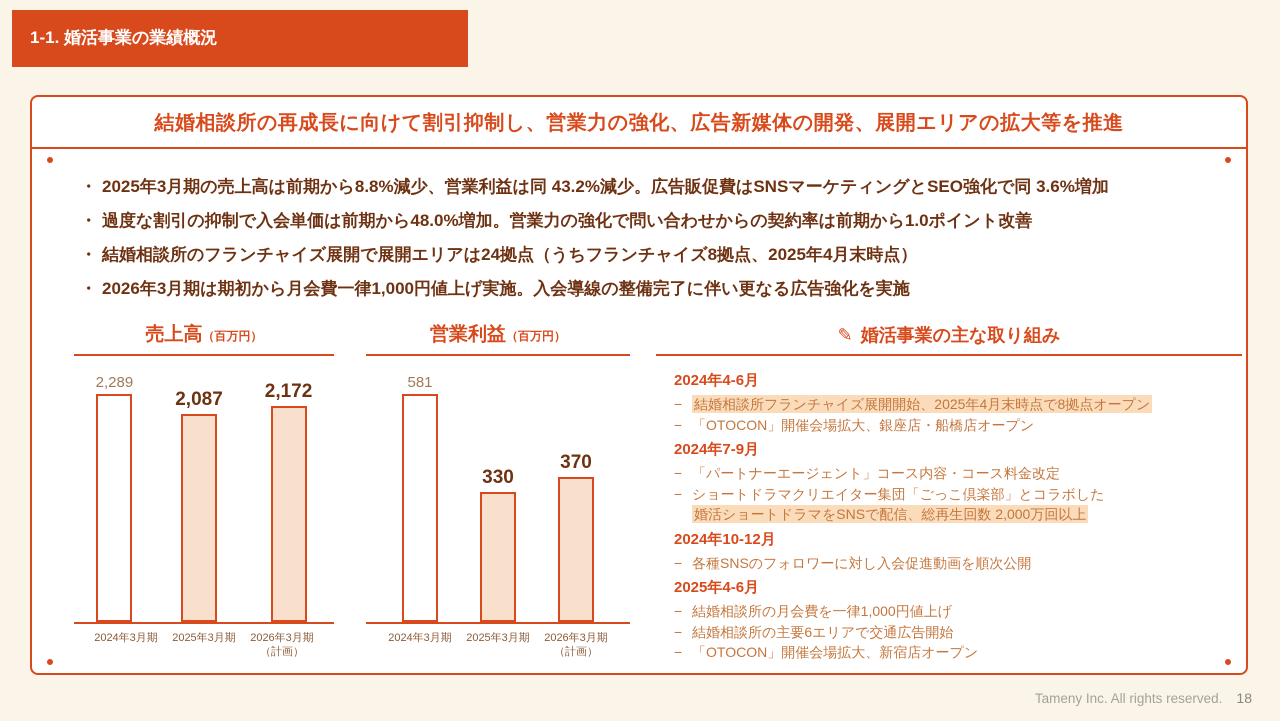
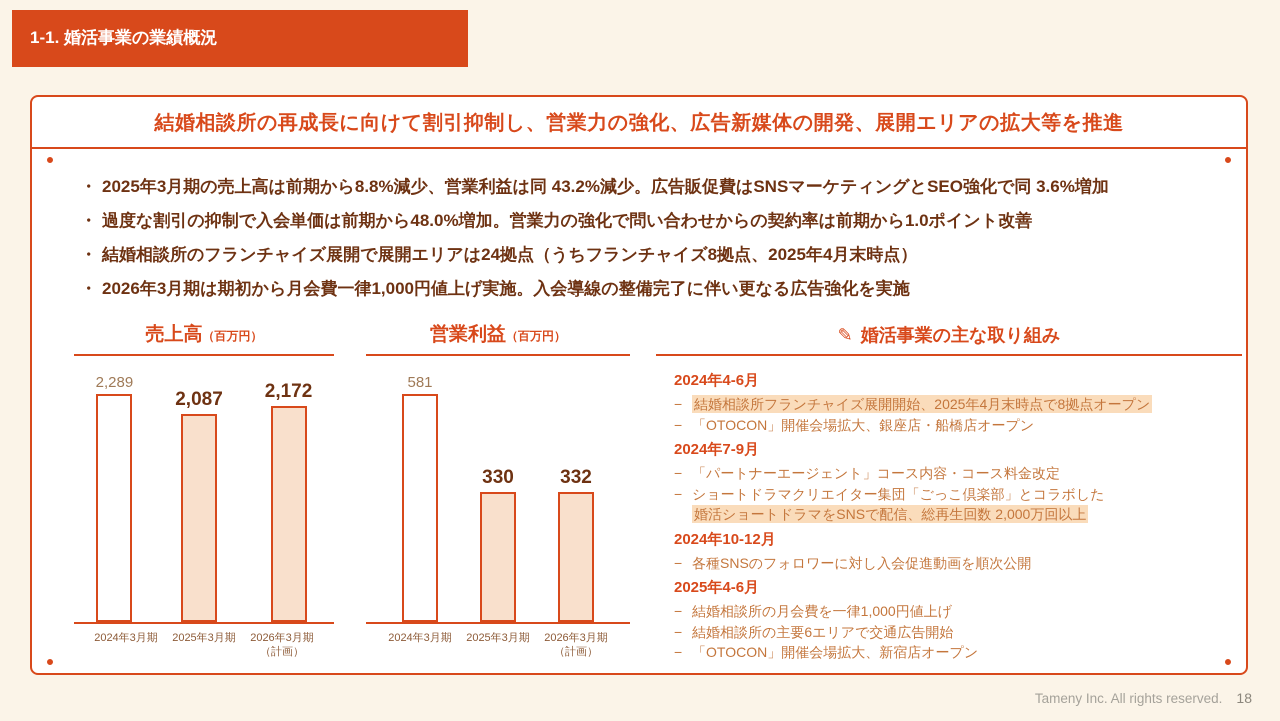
営業利益/2026年3月期 （計画）: 370 -> 332
